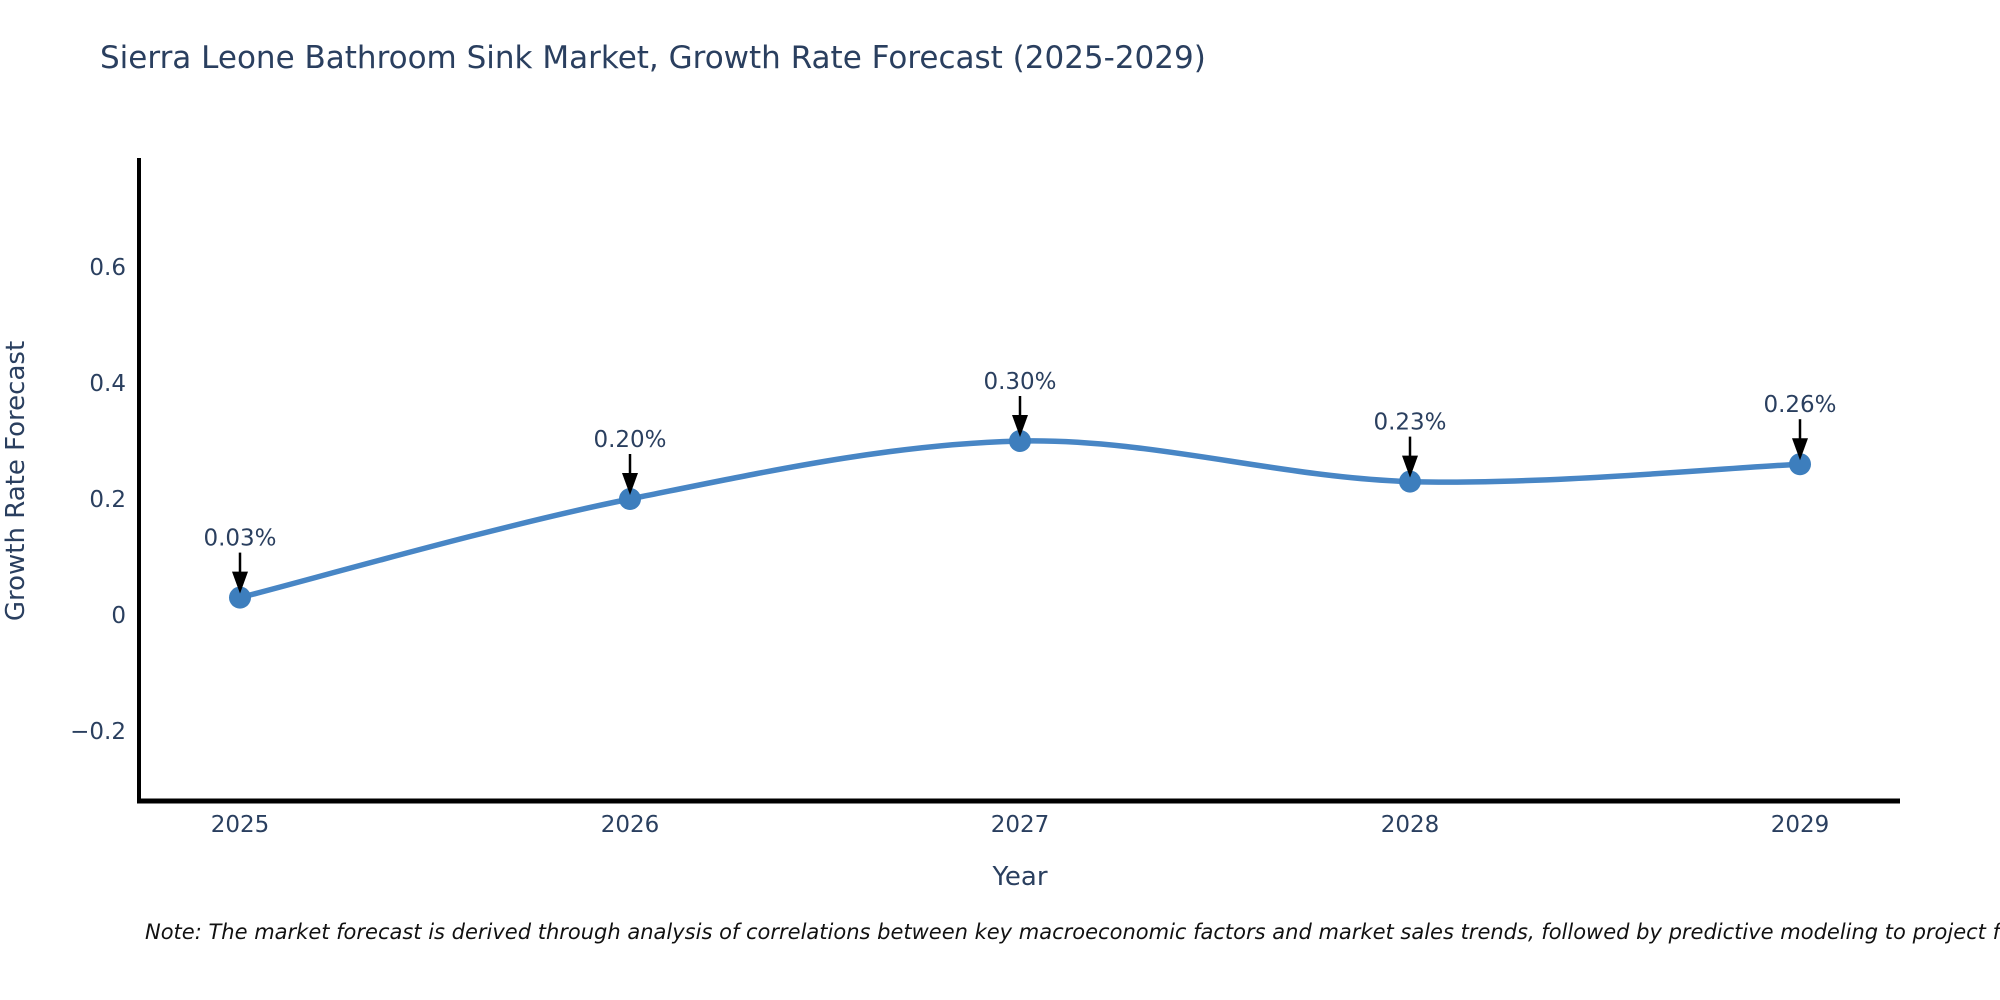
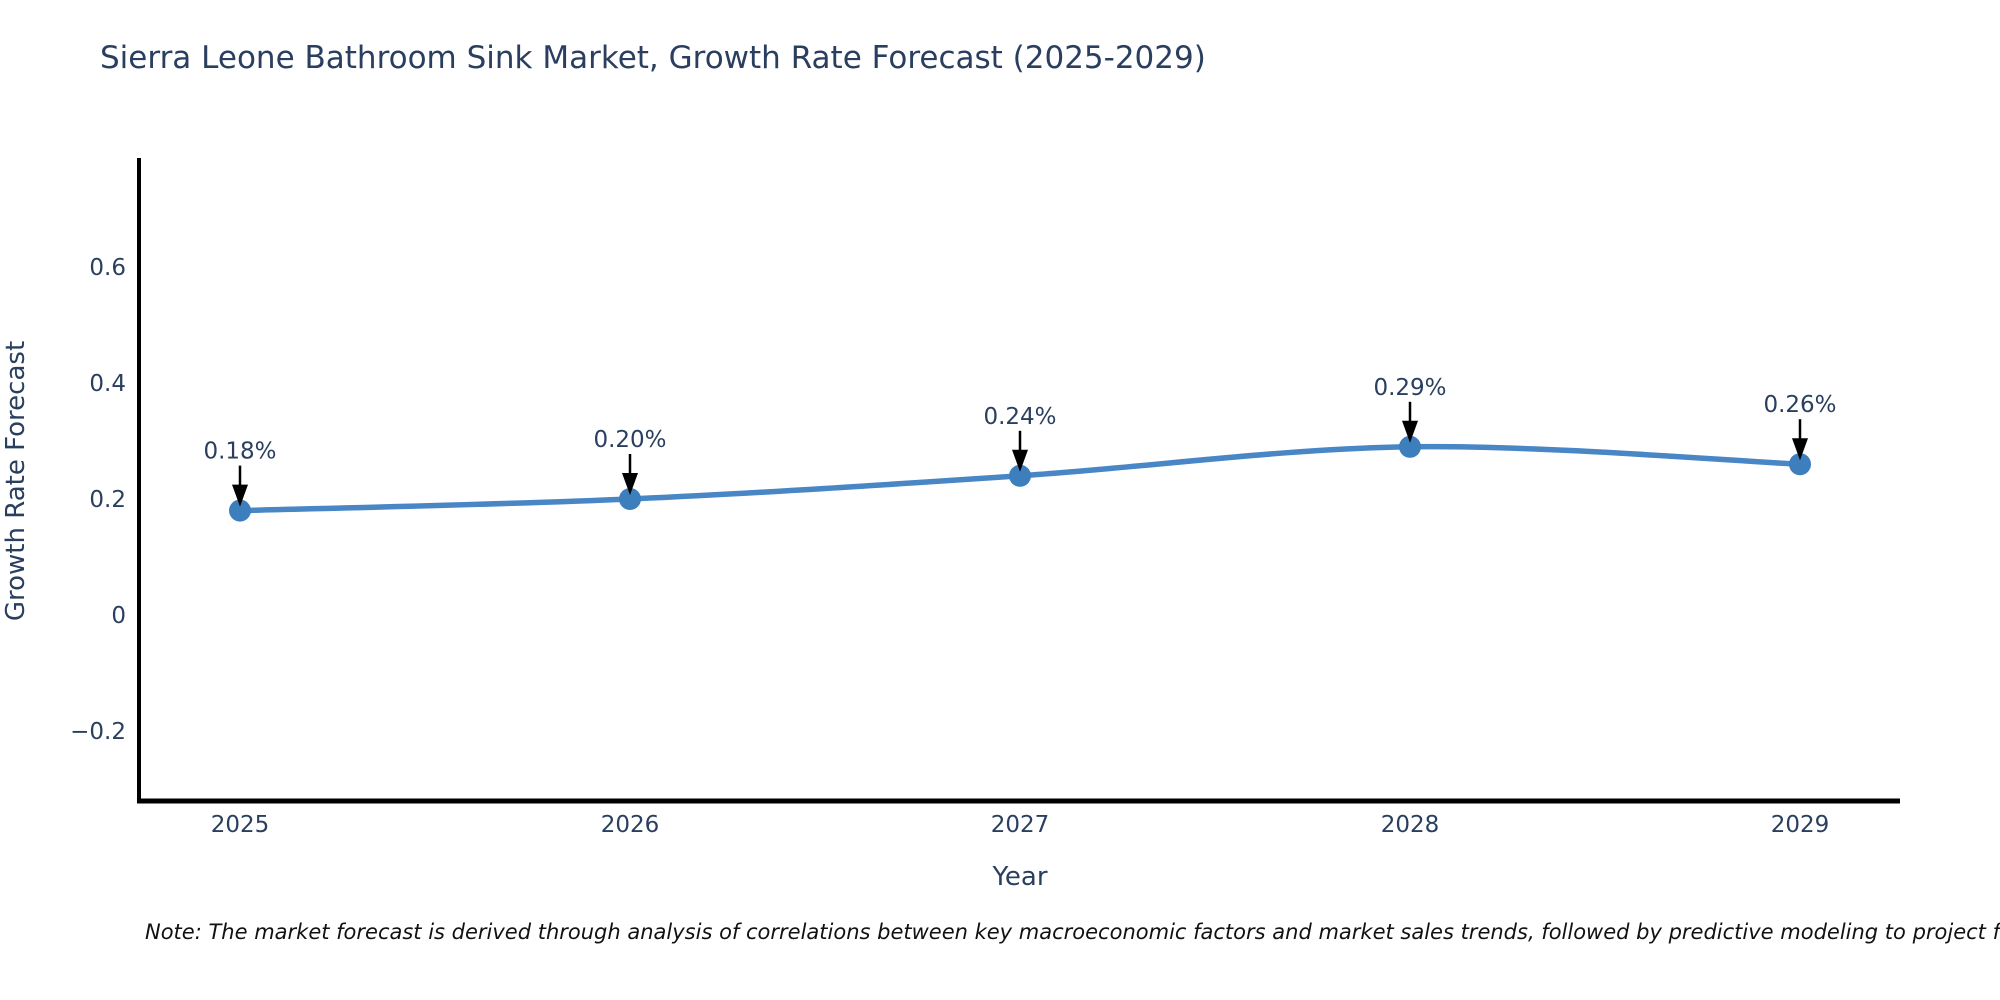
2025: 0.03% -> 0.18%
2027: 0.30% -> 0.24%
2028: 0.23% -> 0.29%
